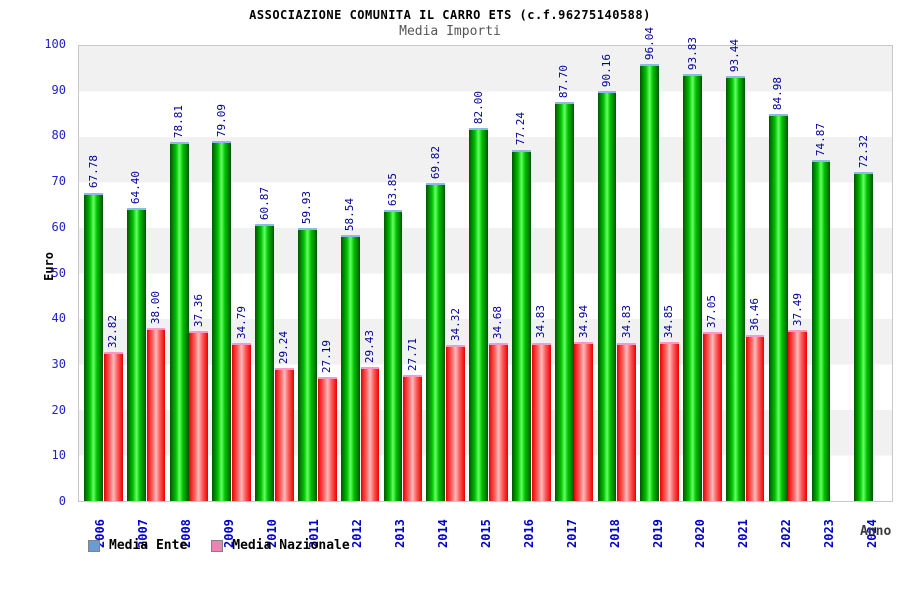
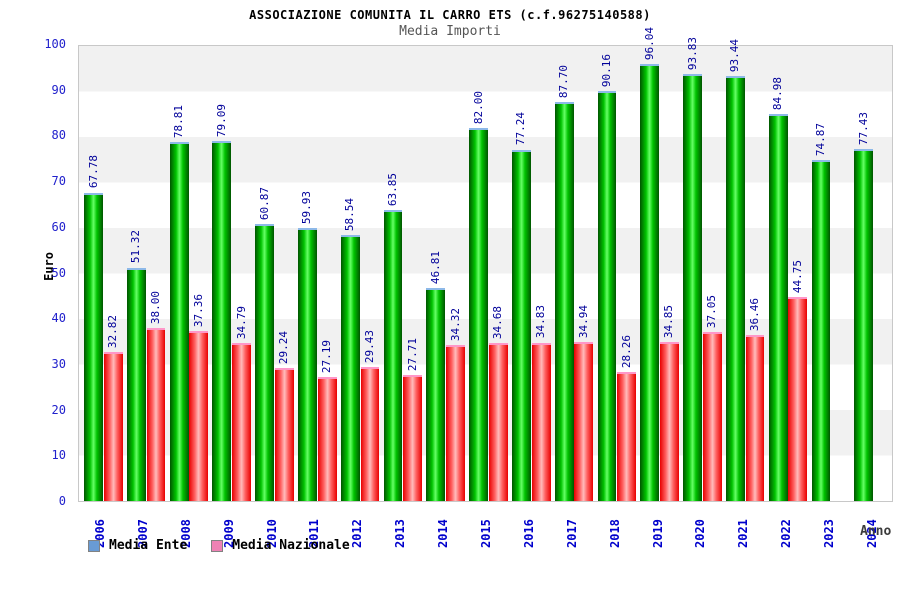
Media Ente/2007: 64.40 -> 51.32
Media Ente/2014: 69.82 -> 46.81
Media Nazionale/2018: 34.83 -> 28.26
Media Nazionale/2022: 37.49 -> 44.75
Media Ente/2024: 72.32 -> 77.43
